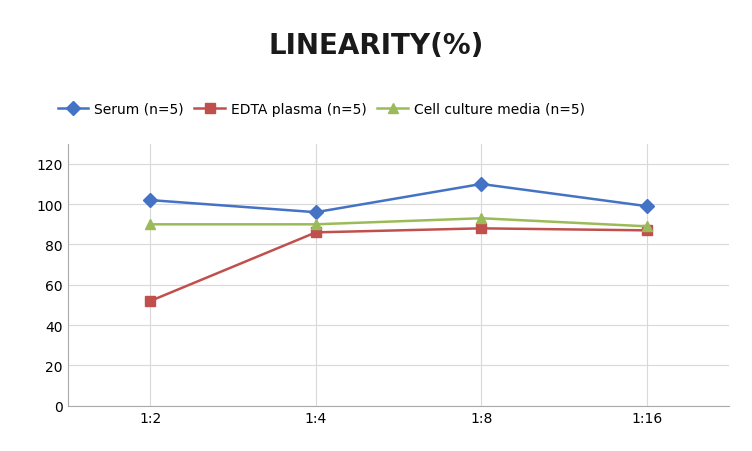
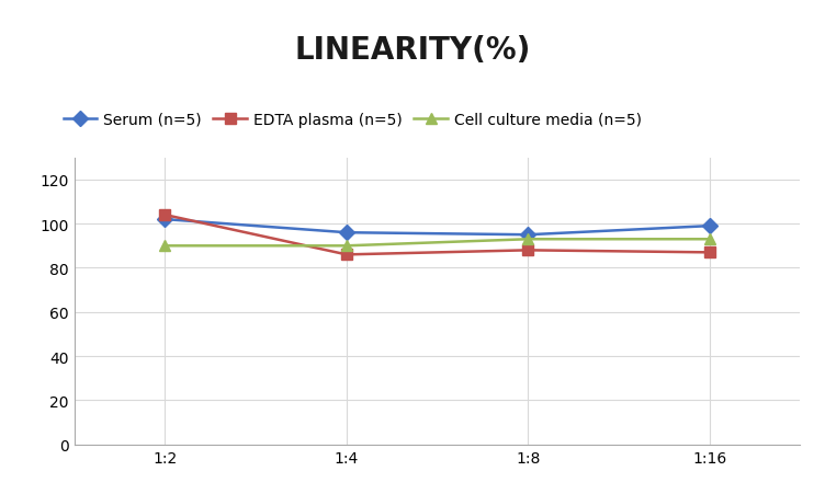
EDTA plasma (n=5)/1:2: 52 -> 104
Serum (n=5)/1:8: 110 -> 95
Cell culture media (n=5)/1:16: 89 -> 93
